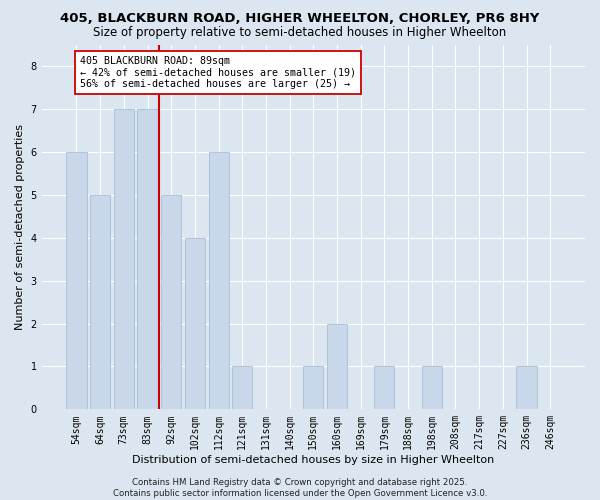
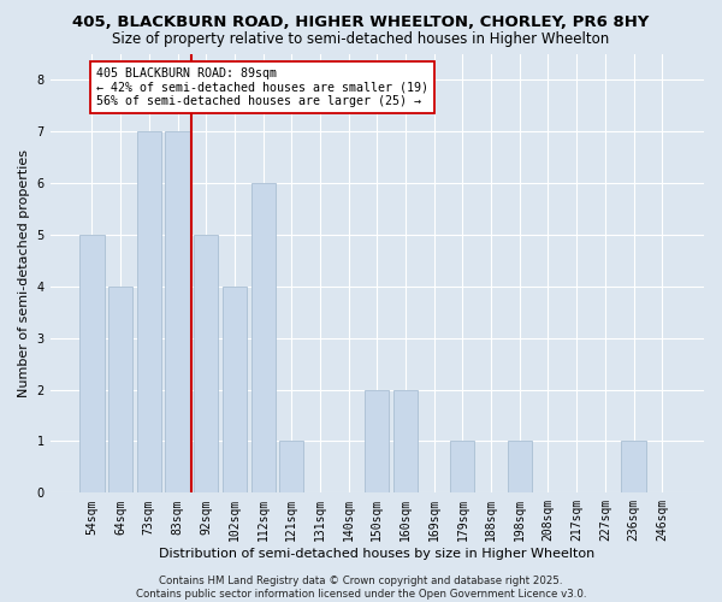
54sqm: 6 -> 5
64sqm: 5 -> 4
150sqm: 1 -> 2
